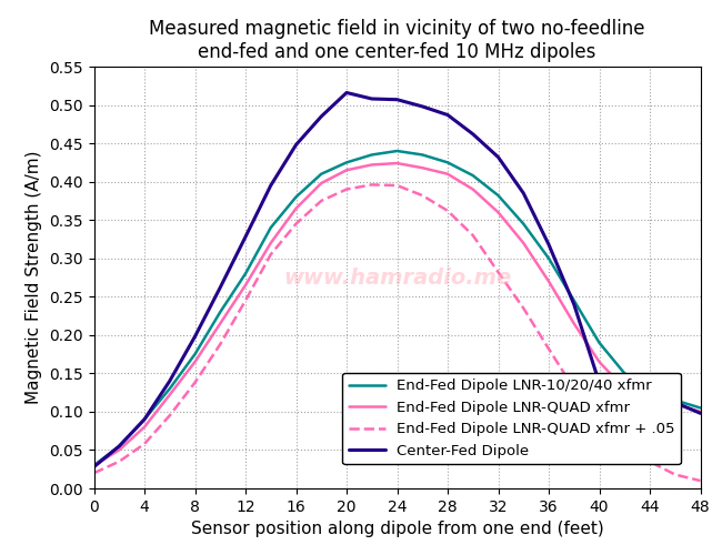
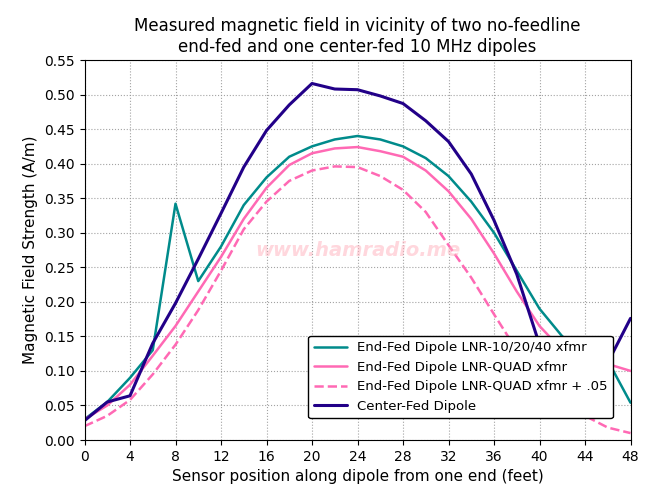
Center-Fed Dipole/4: 0.090 -> 0.064
End-Fed Dipole LNR-10/20/40 xfmr/8: 0.175 -> 0.342
End-Fed Dipole LNR-10/20/40 xfmr/48: 0.105 -> 0.054
Center-Fed Dipole/48: 0.098 -> 0.176
